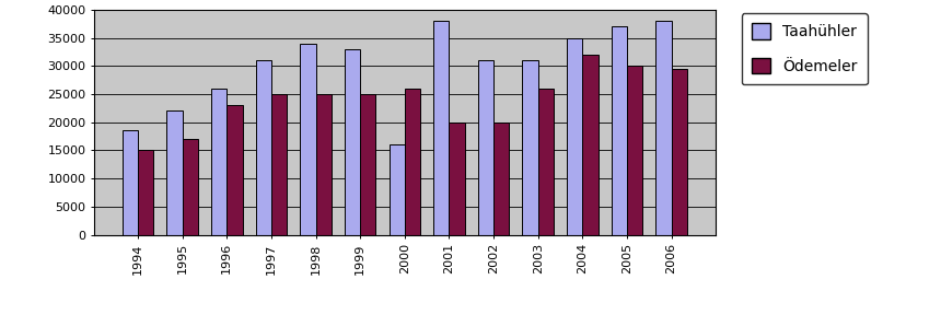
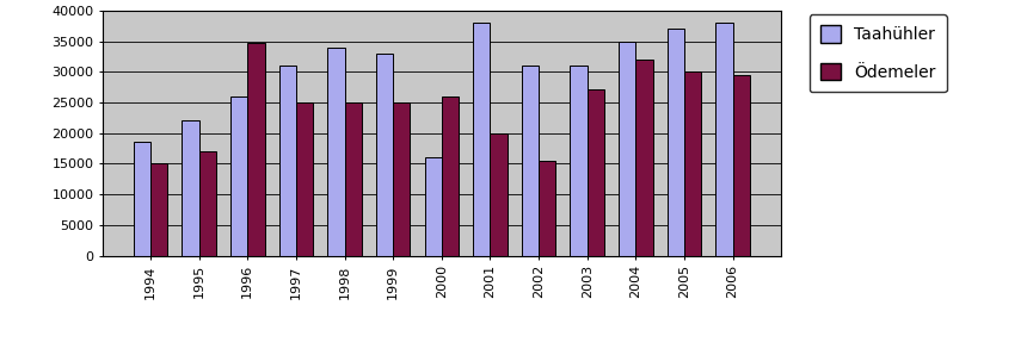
Ödemeler/1996: 23000 -> 34800
Ödemeler/2002: 20000 -> 15400
Ödemeler/2003: 26000 -> 27200
